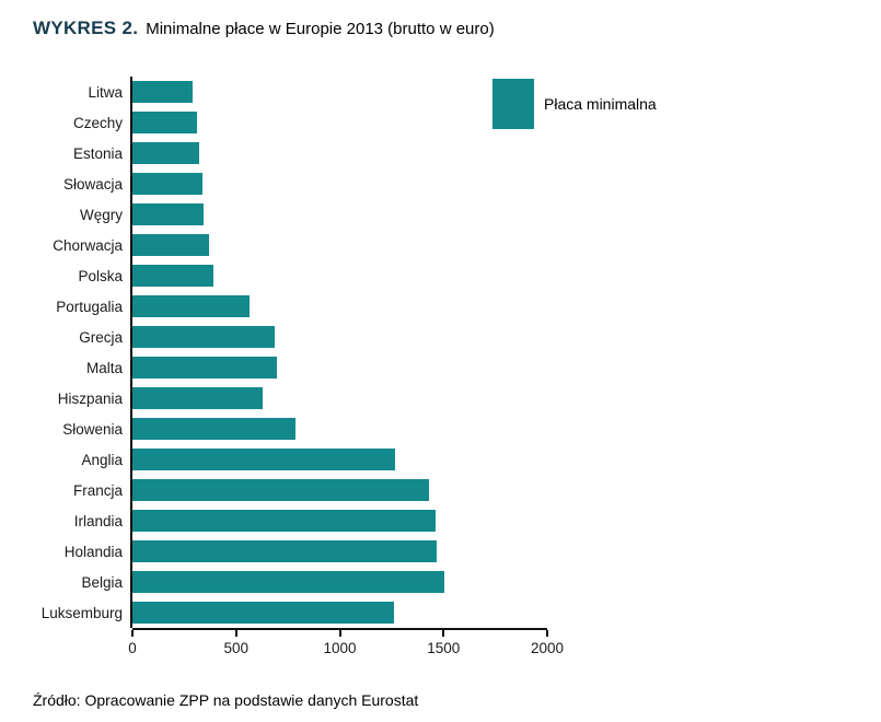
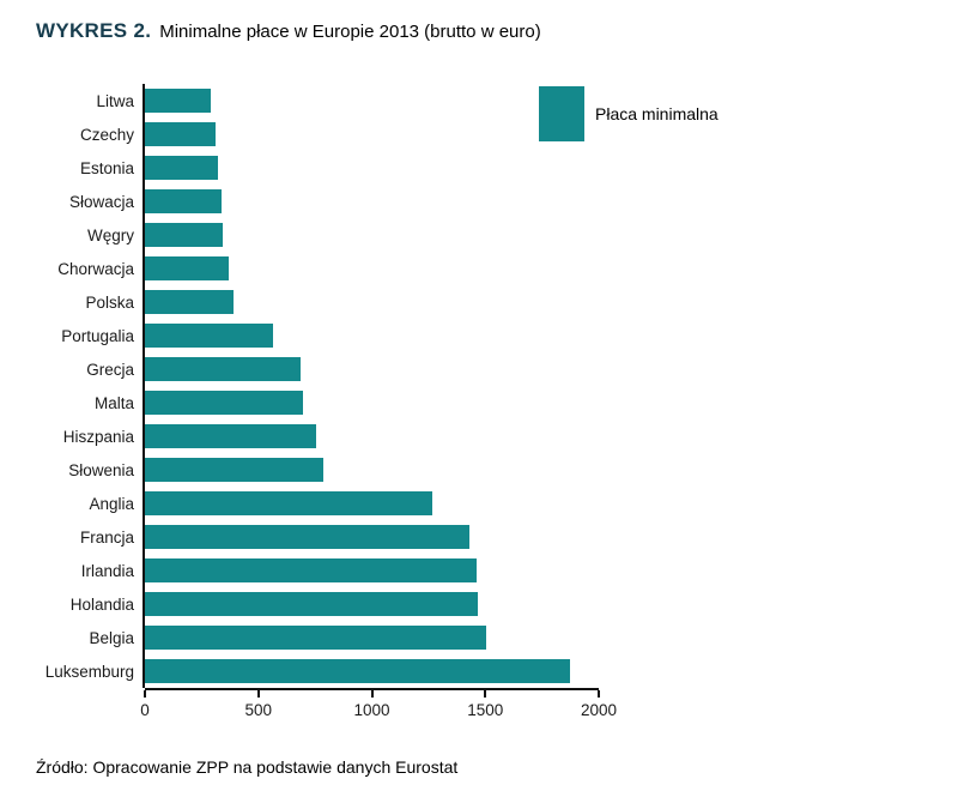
Hiszpania: 630 -> 750
Luksemburg: 1260 -> 1870
